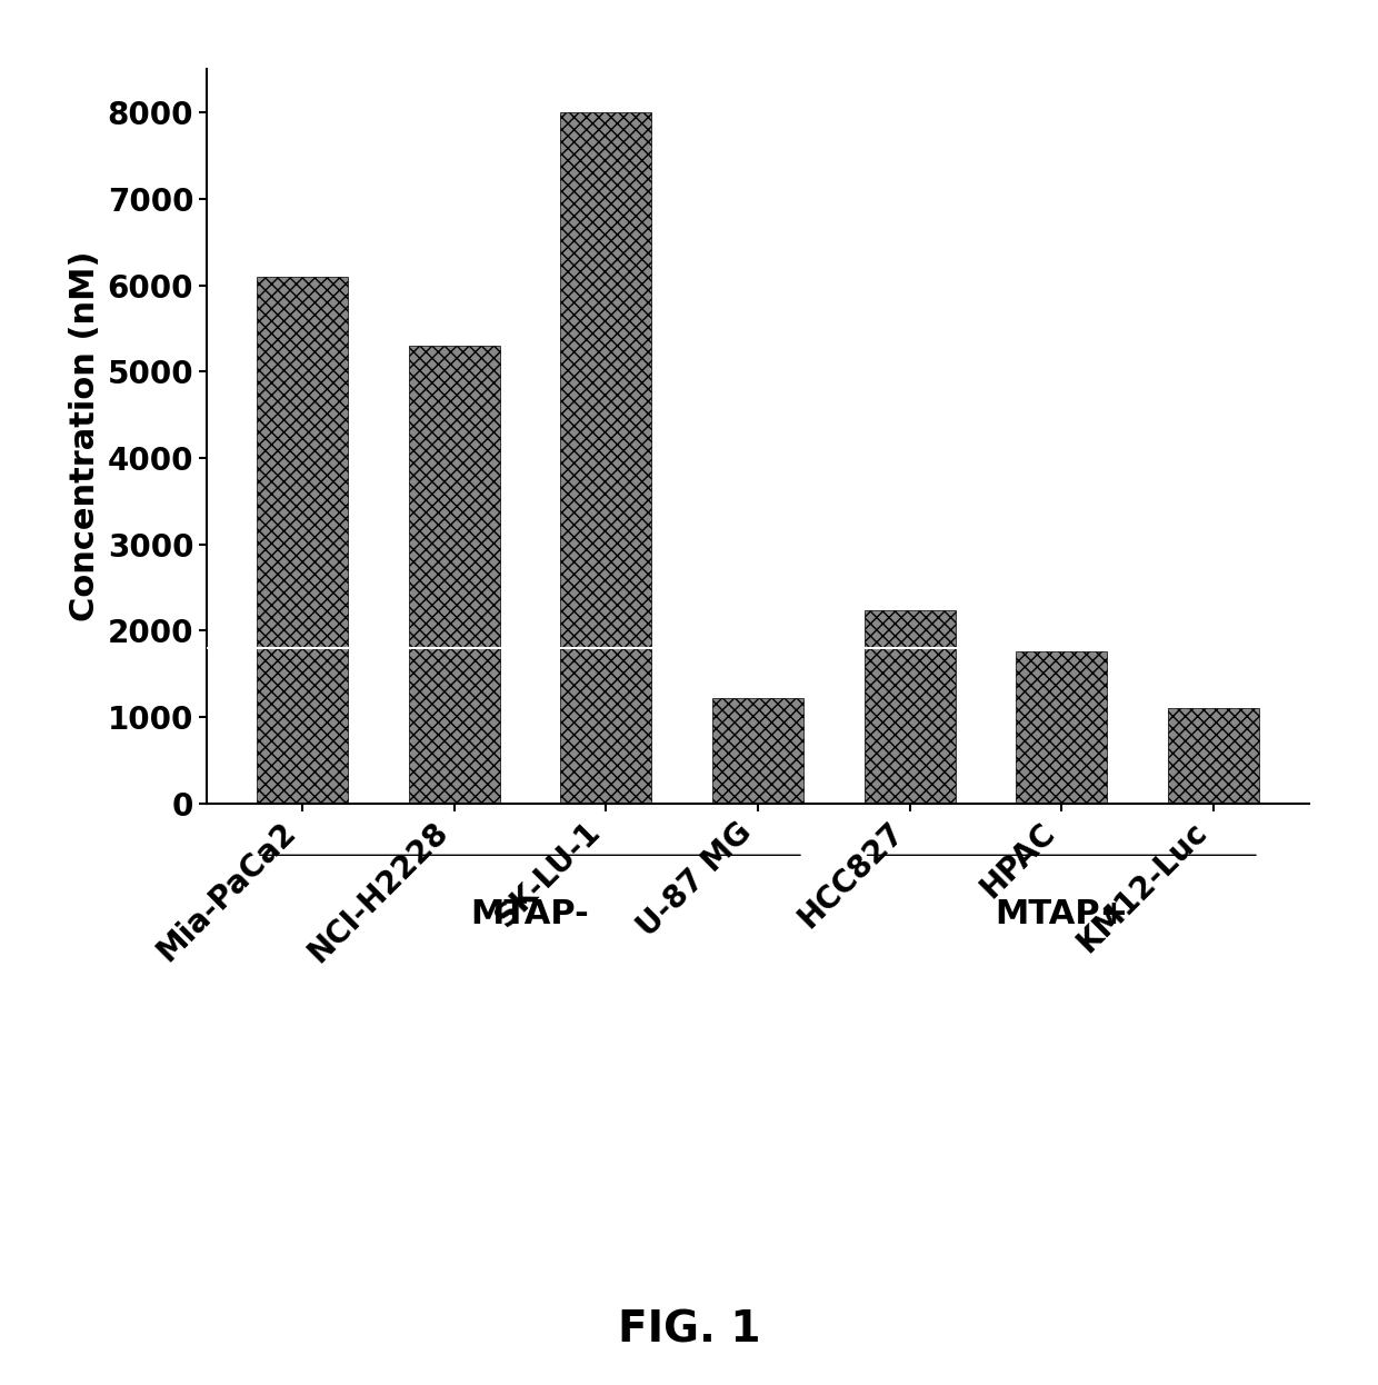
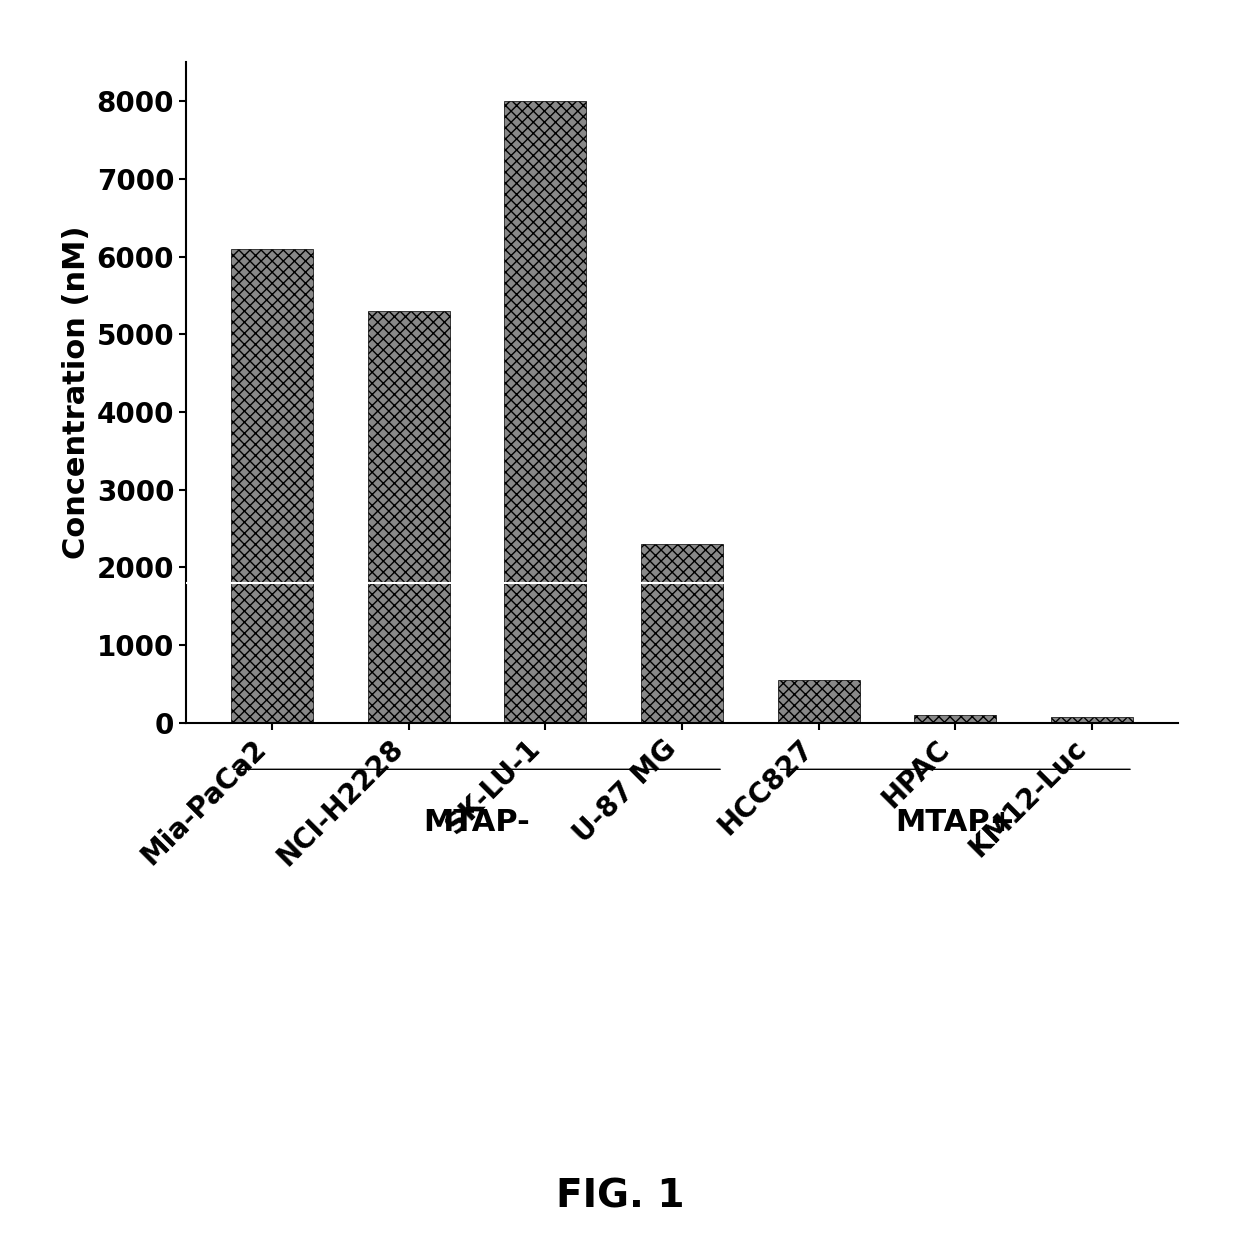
U-87 MG: 1220 -> 2300
HCC827: 2240 -> 550
HPAC: 1760 -> 100
KM12-Luc: 1100 -> 70
